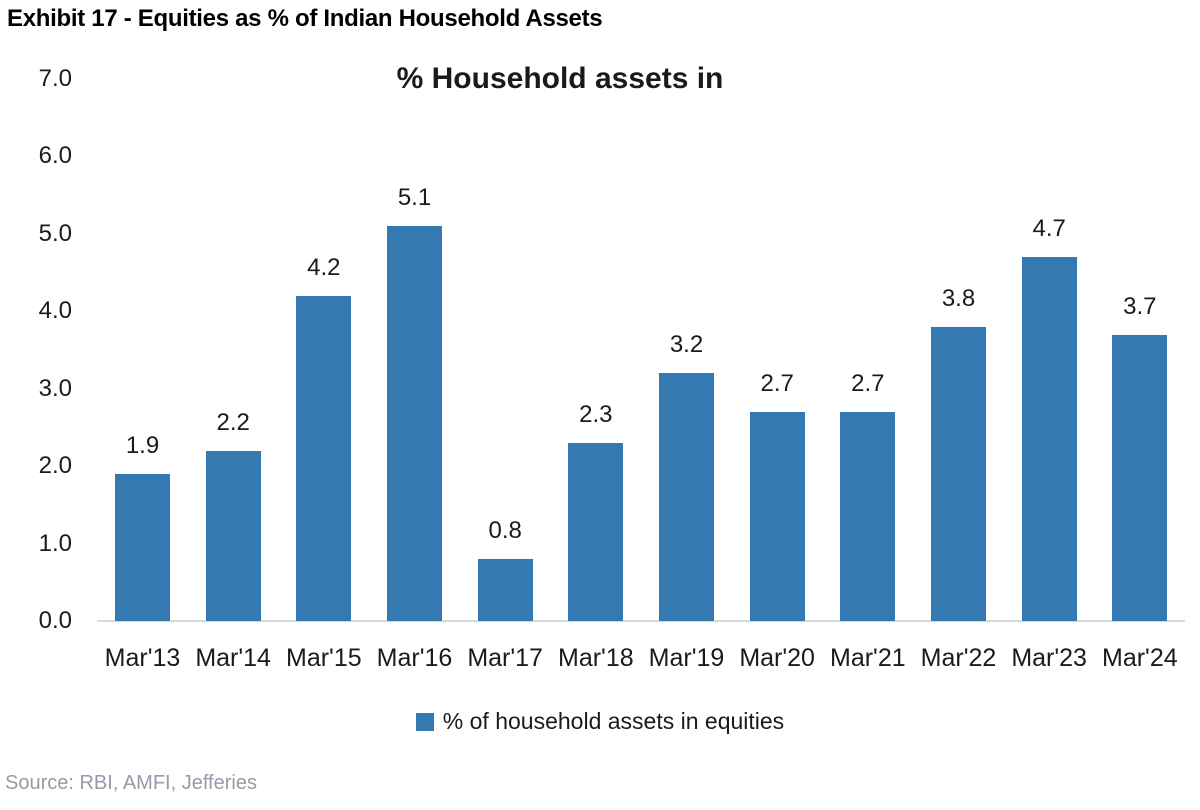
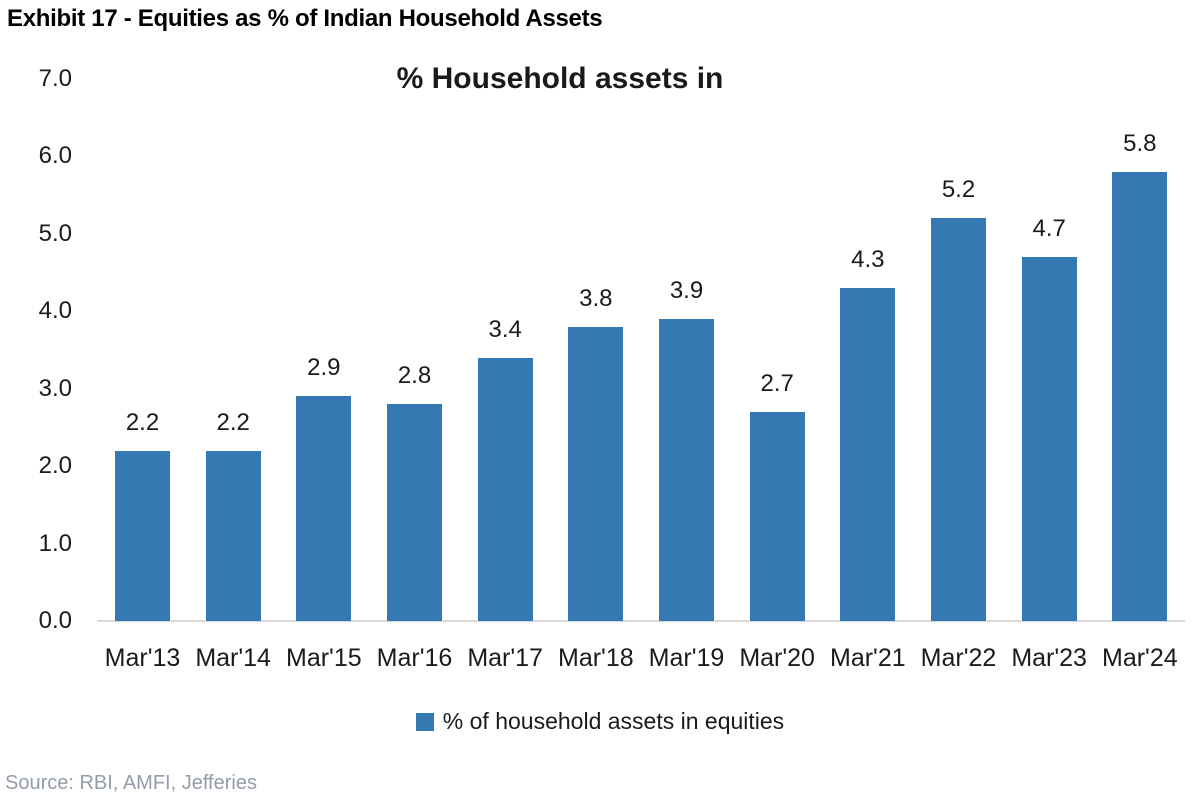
Mar'13: 1.9 -> 2.2
Mar'15: 4.2 -> 2.9
Mar'16: 5.1 -> 2.8
Mar'17: 0.8 -> 3.4
Mar'18: 2.3 -> 3.8
Mar'19: 3.2 -> 3.9
Mar'21: 2.7 -> 4.3
Mar'22: 3.8 -> 5.2
Mar'24: 3.7 -> 5.8
